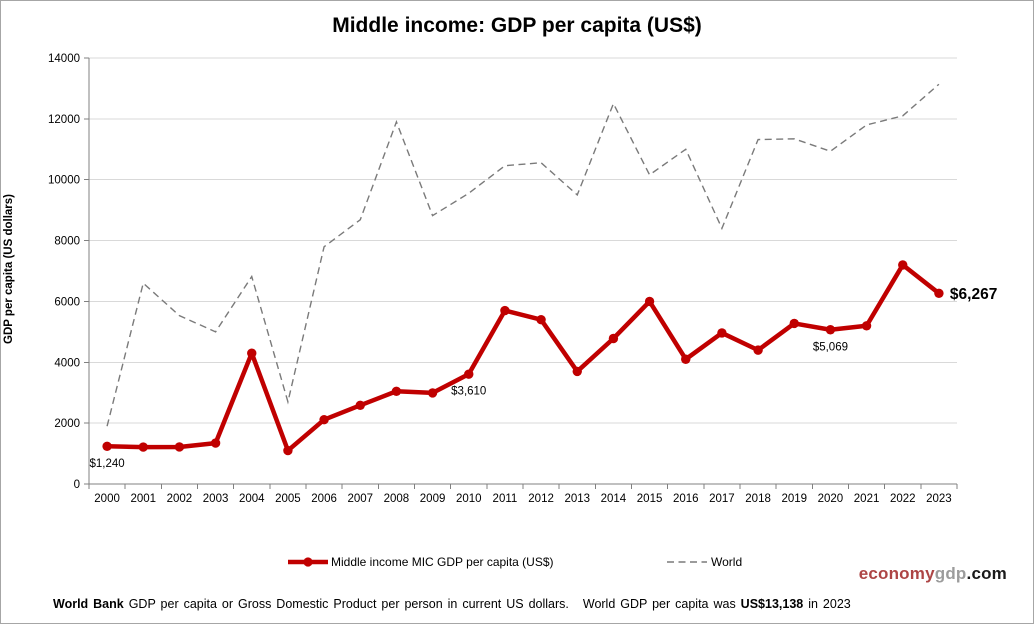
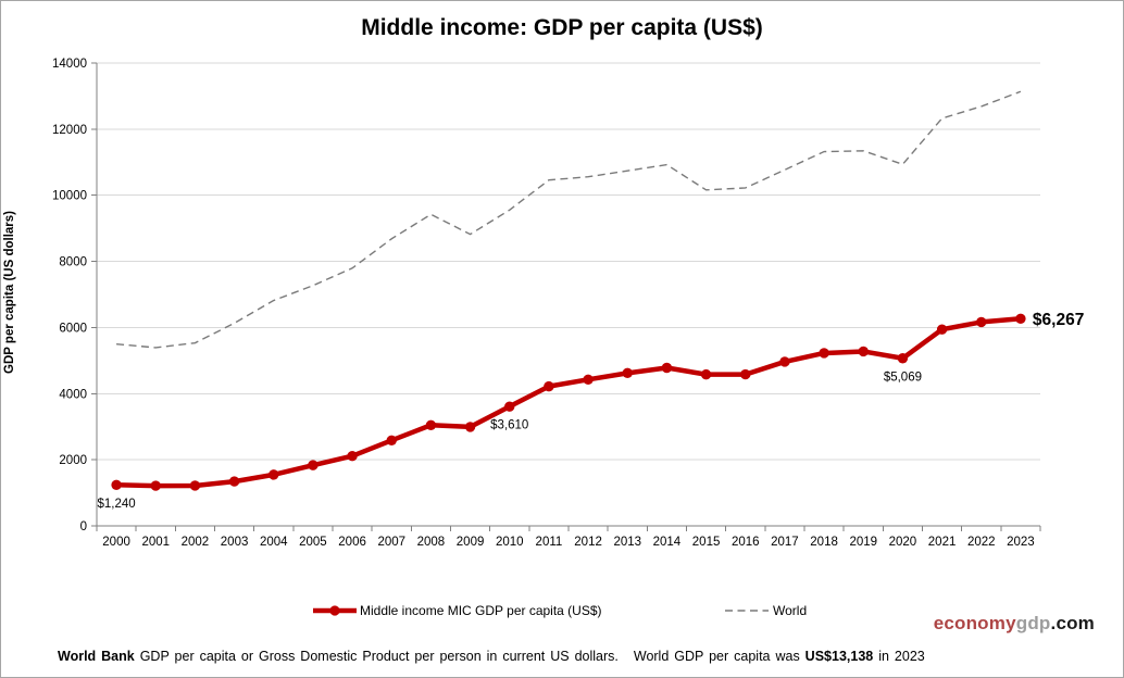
World/2000: 1900 -> 5500
World/2001: 6600 -> 5400
World/2003: 5000 -> 6100
Middle income MIC GDP per capita (US$)/2004: 4300 -> 1500
Middle income MIC GDP per capita (US$)/2005: 1100 -> 1800
World/2005: 2700 -> 7300
World/2008: 11900 -> 9400
Middle income MIC GDP per capita (US$)/2011: 5700 -> 4200
Middle income MIC GDP per capita (US$)/2012: 5400 -> 4400
Middle income MIC GDP per capita (US$)/2013: 3700 -> 4600
World/2013: 9500 -> 10700
World/2014: 12500 -> 10900
Middle income MIC GDP per capita (US$)/2015: 6000 -> 4600
Middle income MIC GDP per capita (US$)/2016: 4100 -> 4600
World/2016: 11000 -> 10200
World/2017: 8400 -> 10800
Middle income MIC GDP per capita (US$)/2018: 4400 -> 5200
Middle income MIC GDP per capita (US$)/2021: 5200 -> 5900
World/2021: 11800 -> 12300
Middle income MIC GDP per capita (US$)/2022: 7200 -> 6200
World/2022: 12100 -> 12700
